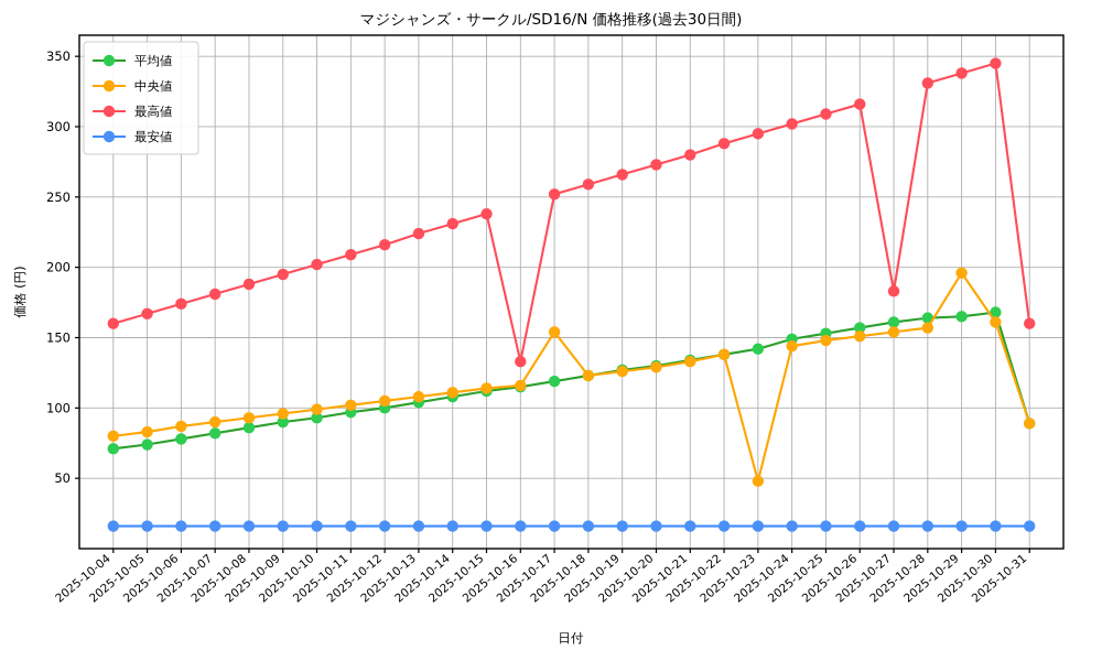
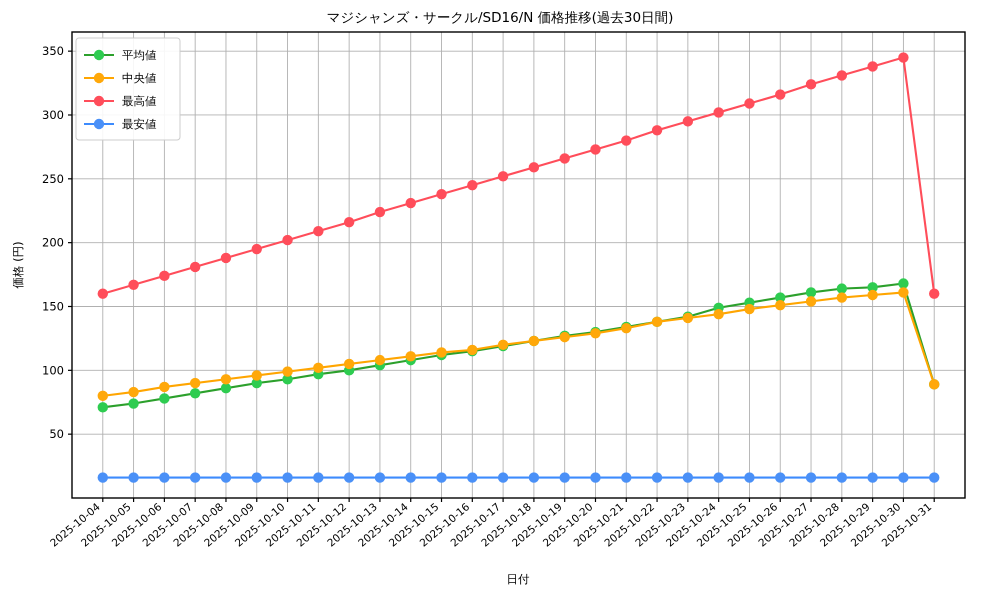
最高値/2025-10-16: 133 -> 245
中央値/2025-10-17: 154 -> 120
中央値/2025-10-23: 48 -> 141
最高値/2025-10-27: 183 -> 324
中央値/2025-10-29: 196 -> 159
